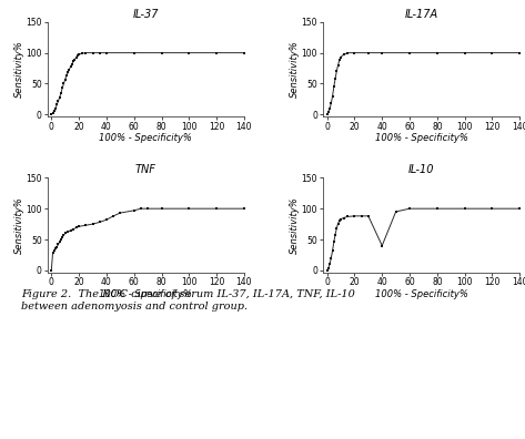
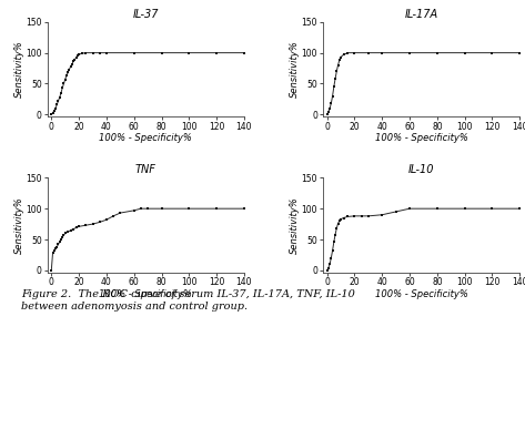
IL-10/40: 40 -> 90
